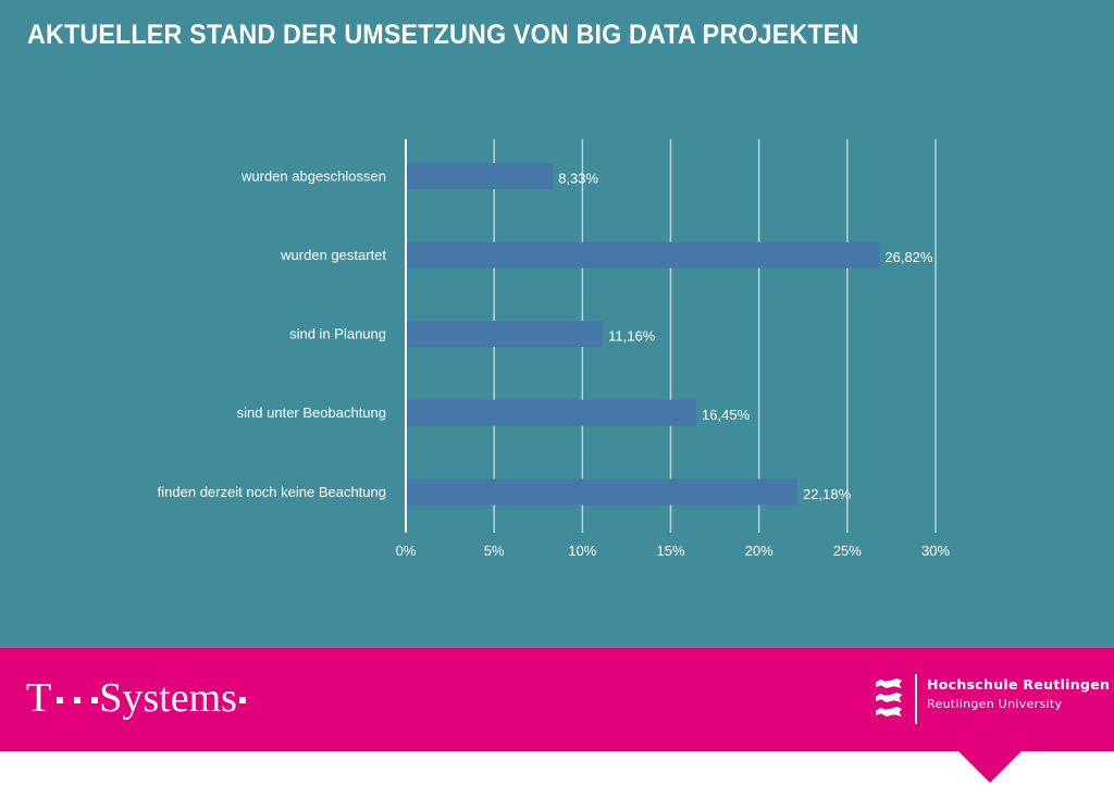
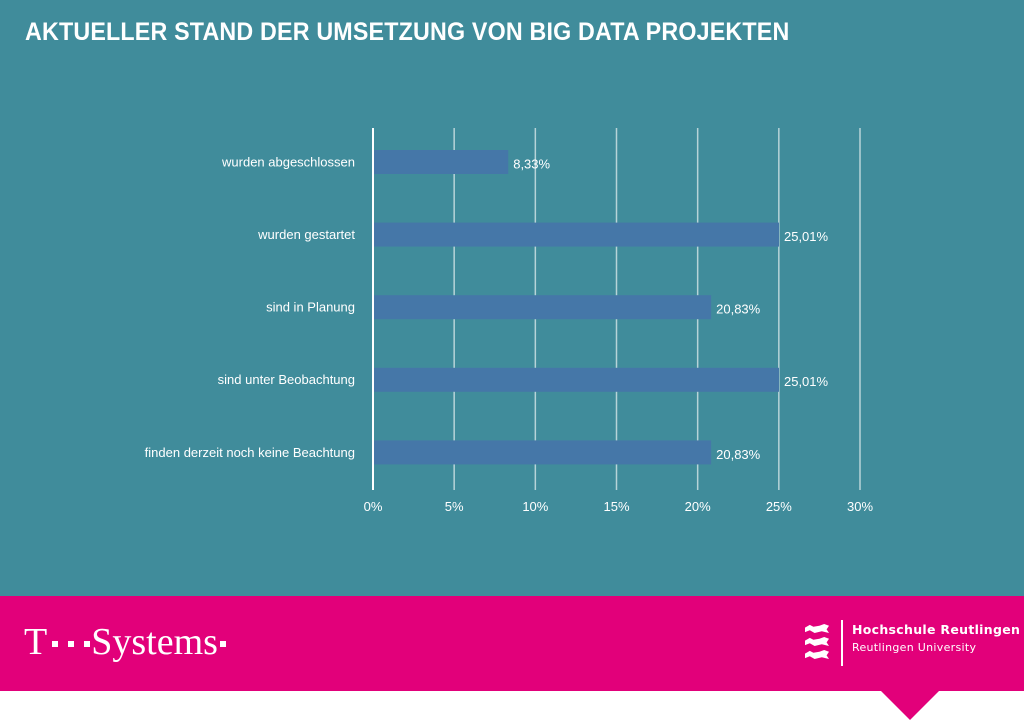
wurden gestartet: 26,82% -> 25,01%
sind in Planung: 11,16% -> 20,83%
sind unter Beobachtung: 16,45% -> 25,01%
finden derzeit noch keine Beachtung: 22,18% -> 20,83%
